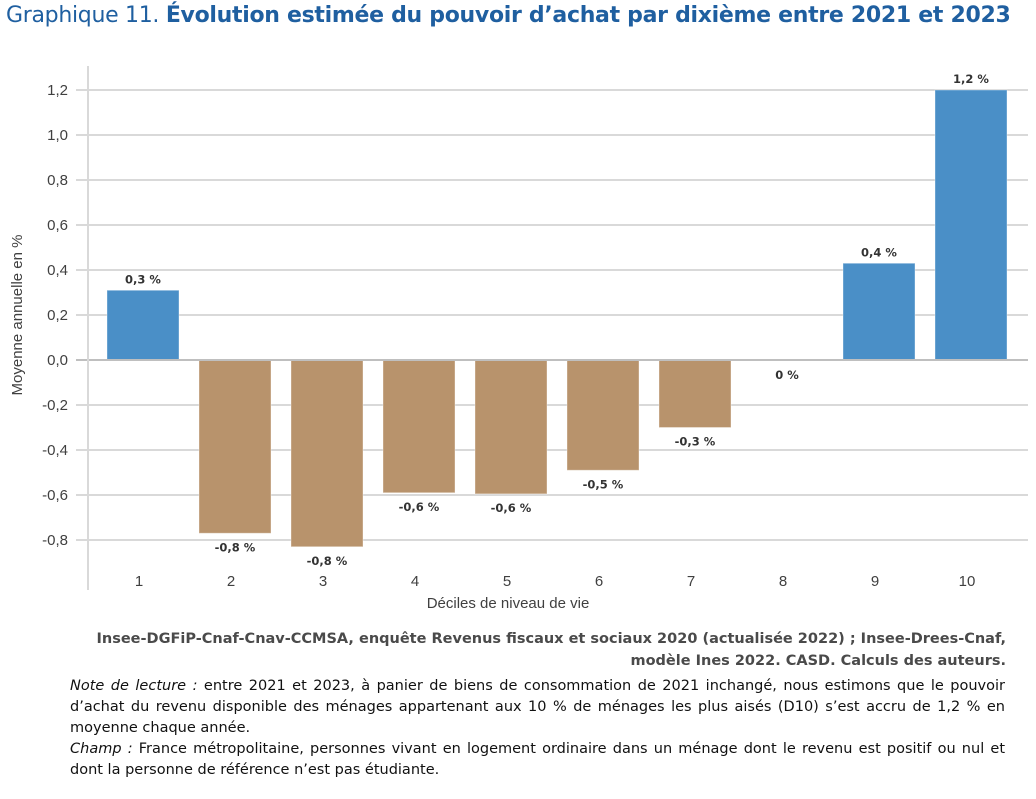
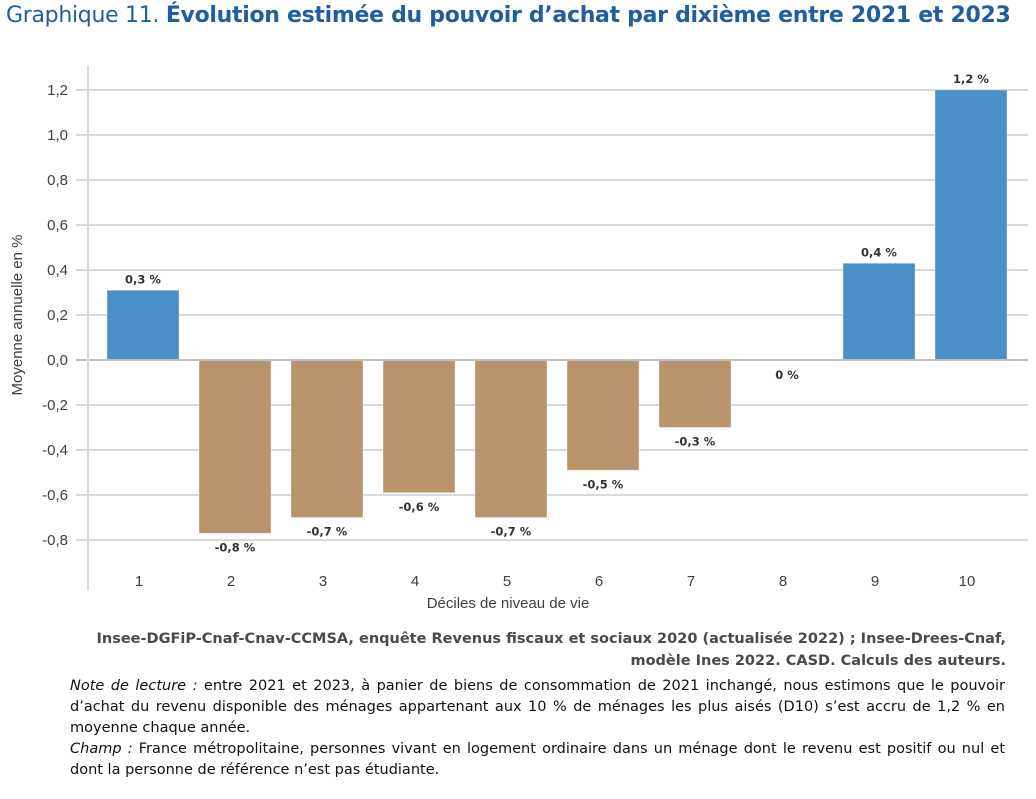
3: -0,8 -> -0,7
5: -0,6 -> -0,7
